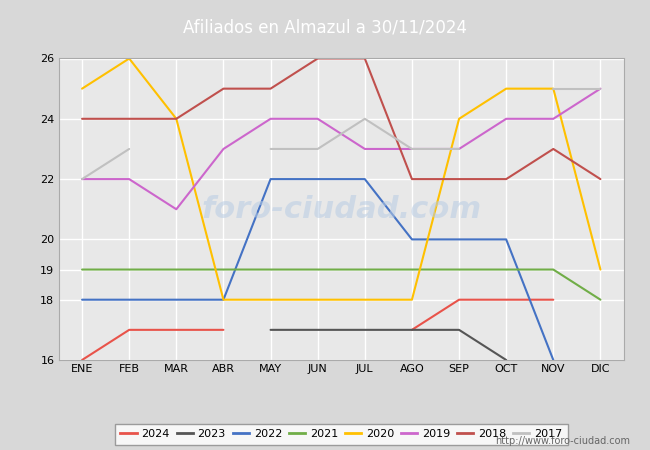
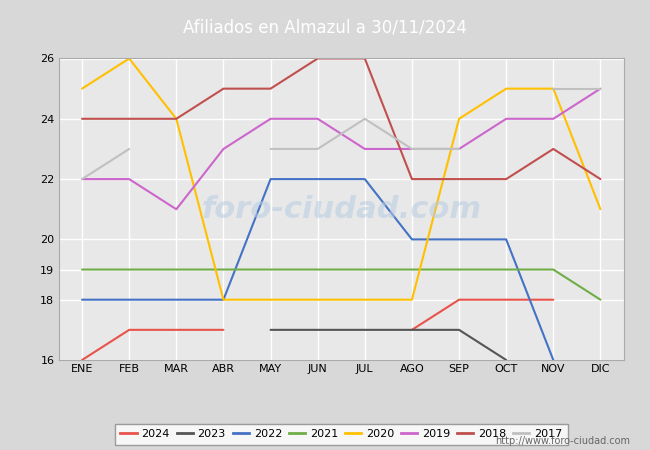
2020/DIC: 19 -> 21
